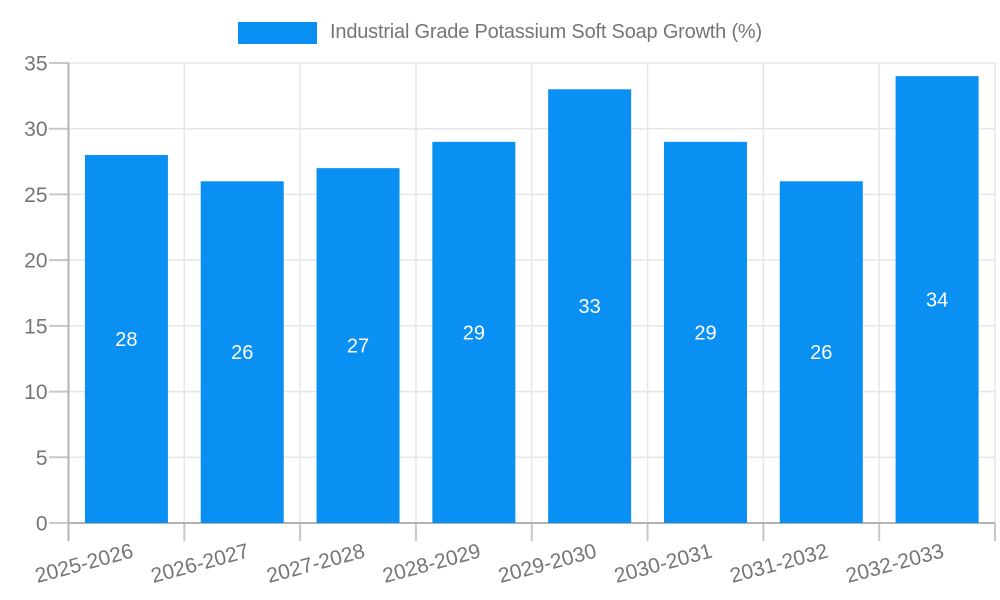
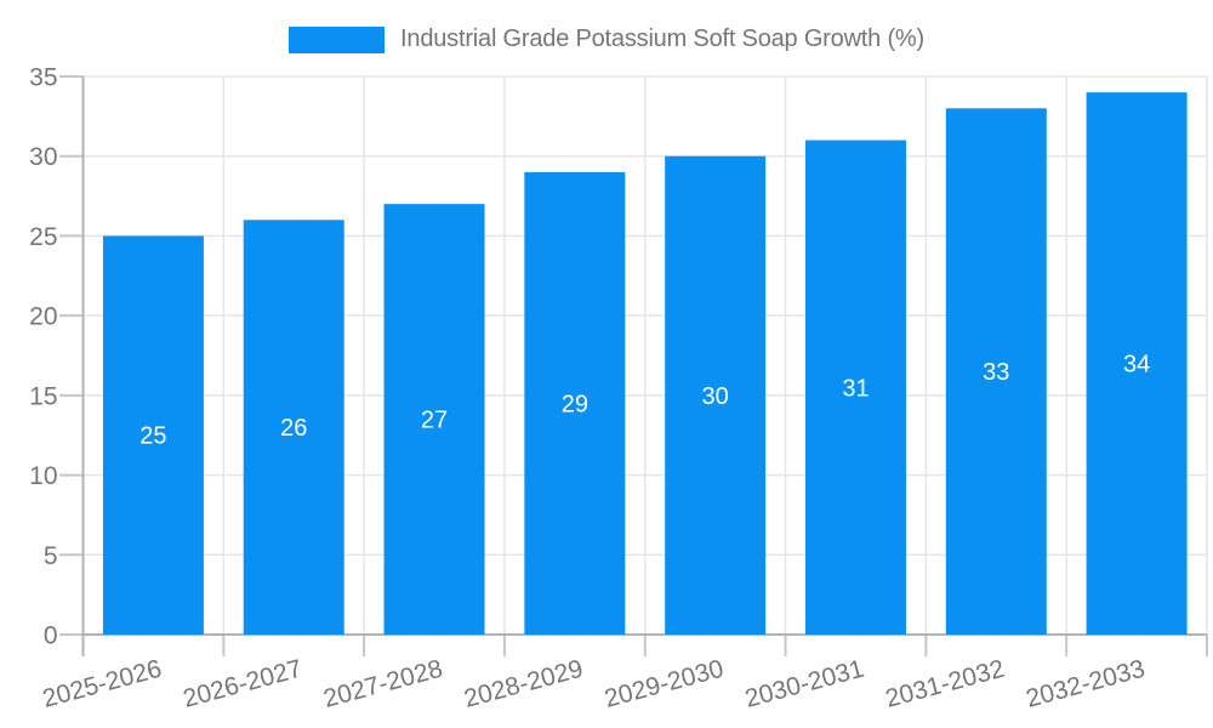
2025-2026: 28 -> 25
2029-2030: 33 -> 30
2030-2031: 29 -> 31
2031-2032: 26 -> 33
